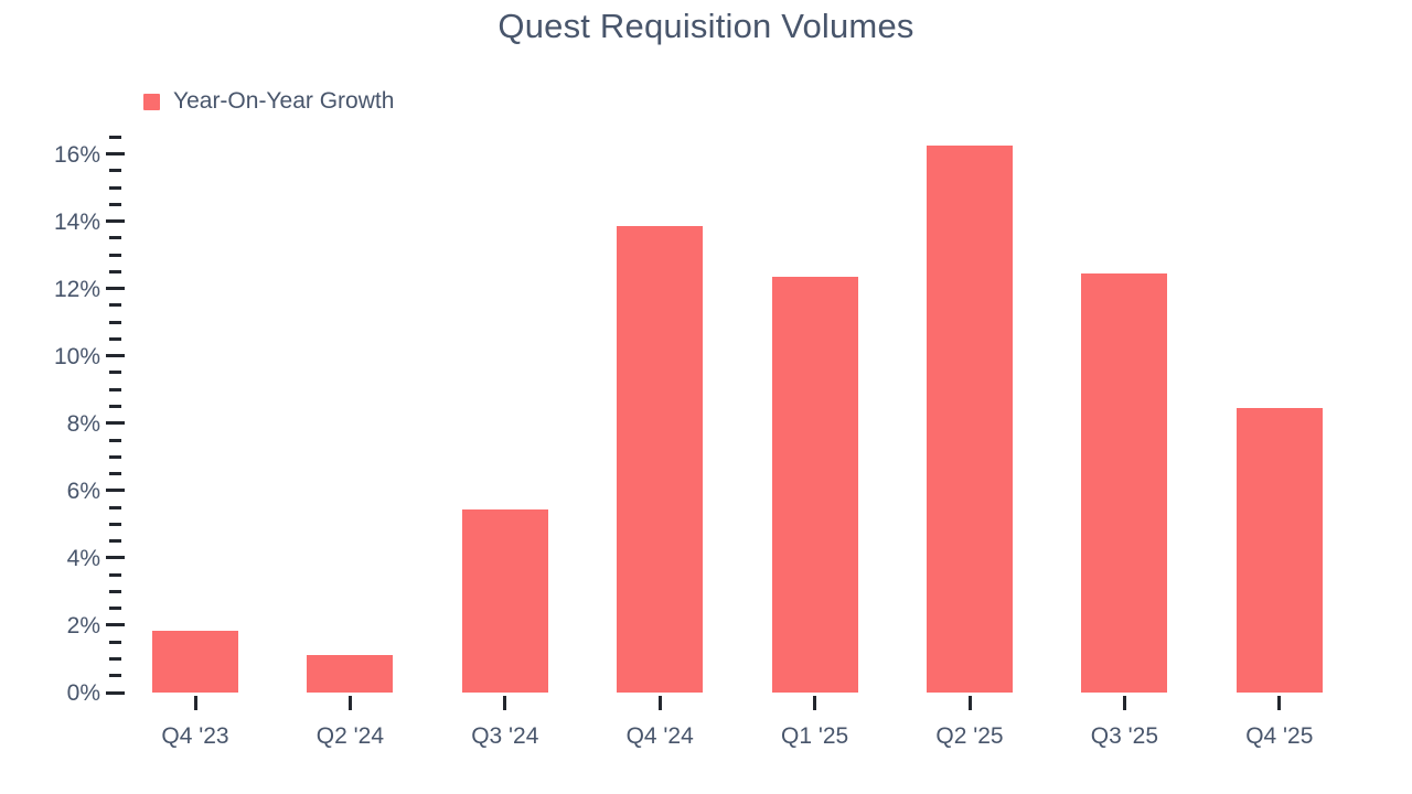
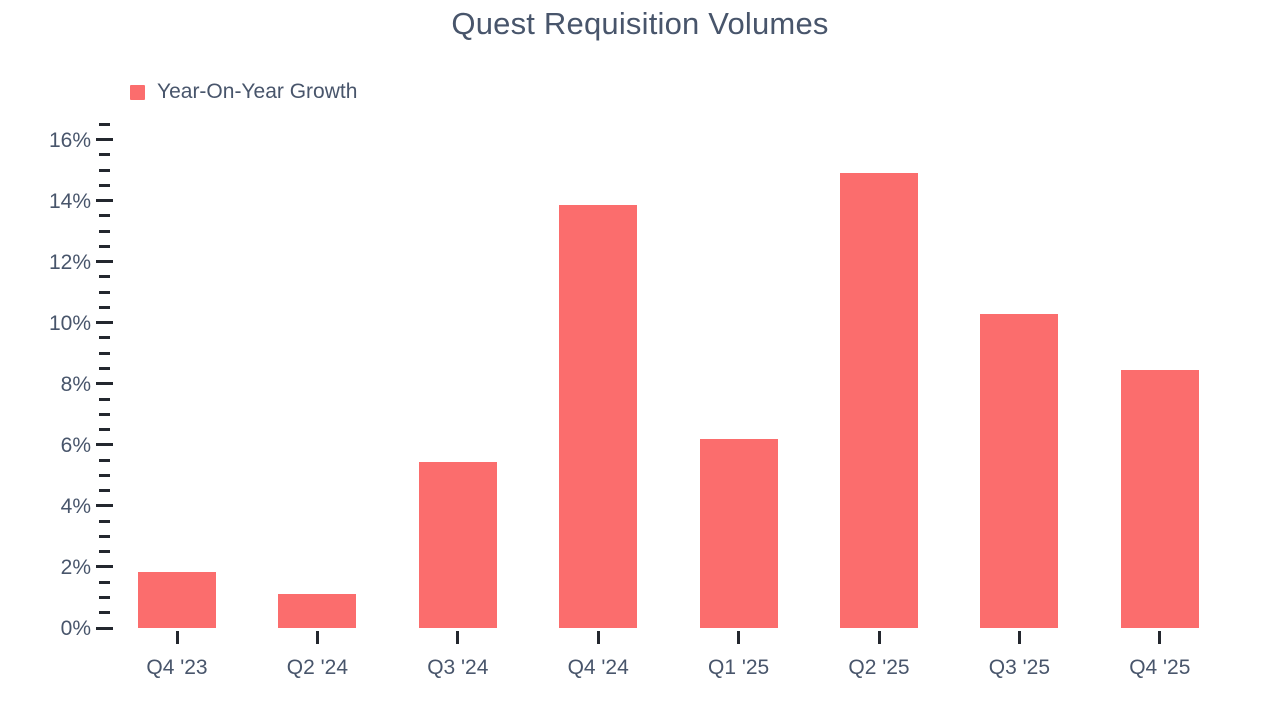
Q1 '25: 12.3% -> 6.2%
Q2 '25: 16.2% -> 14.9%
Q3 '25: 12.4% -> 10.3%
